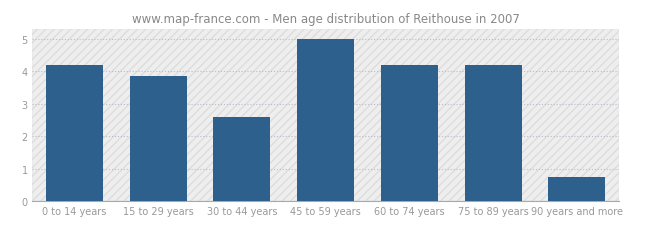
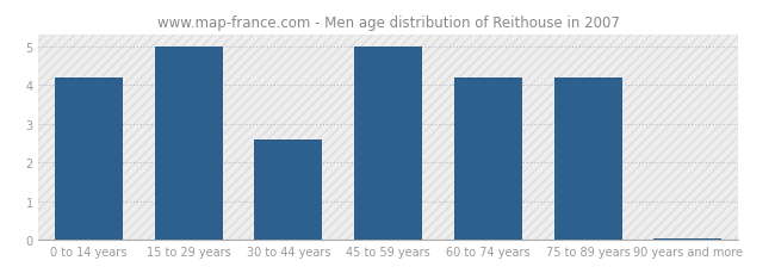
15 to 29 years: 3.85 -> 5.00
90 years and more: 0.75 -> 0.05
